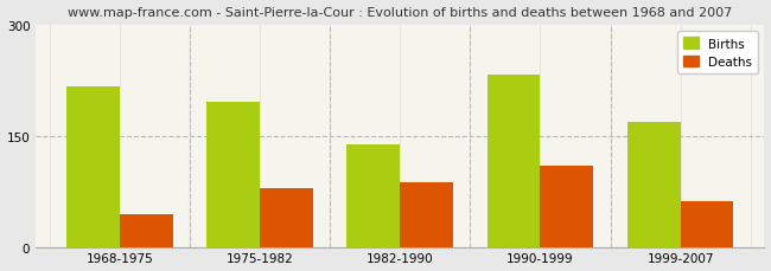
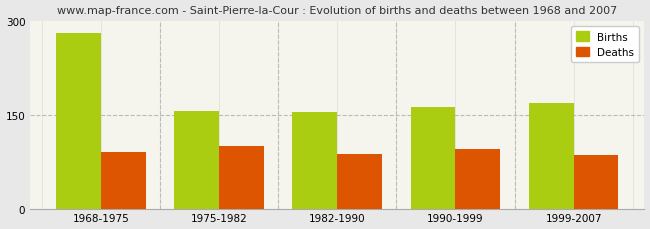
Births/1968-1975: 216 -> 281
Deaths/1968-1975: 44 -> 90
Births/1975-1982: 196 -> 156
Deaths/1975-1982: 80 -> 100
Births/1982-1990: 138 -> 154
Births/1990-1999: 232 -> 163
Deaths/1990-1999: 110 -> 95
Deaths/1999-2007: 62 -> 85
